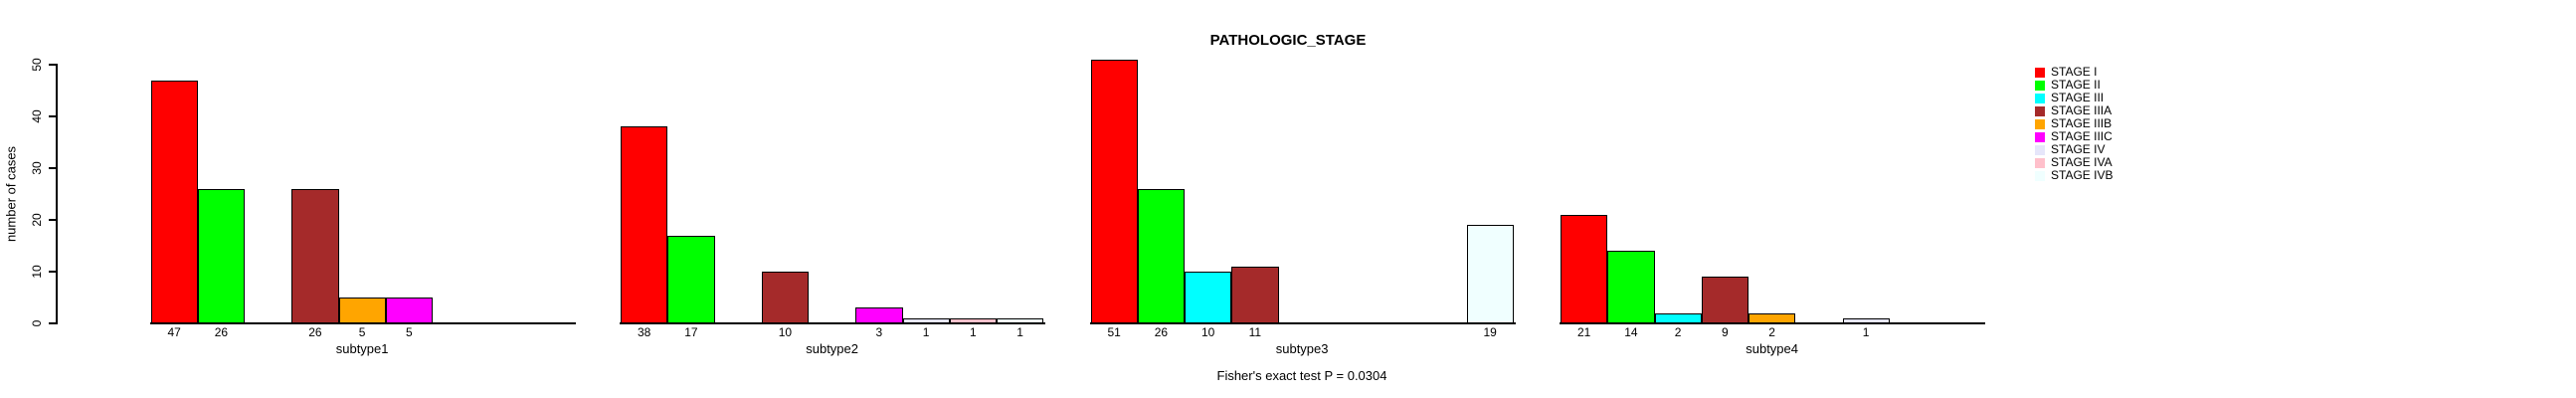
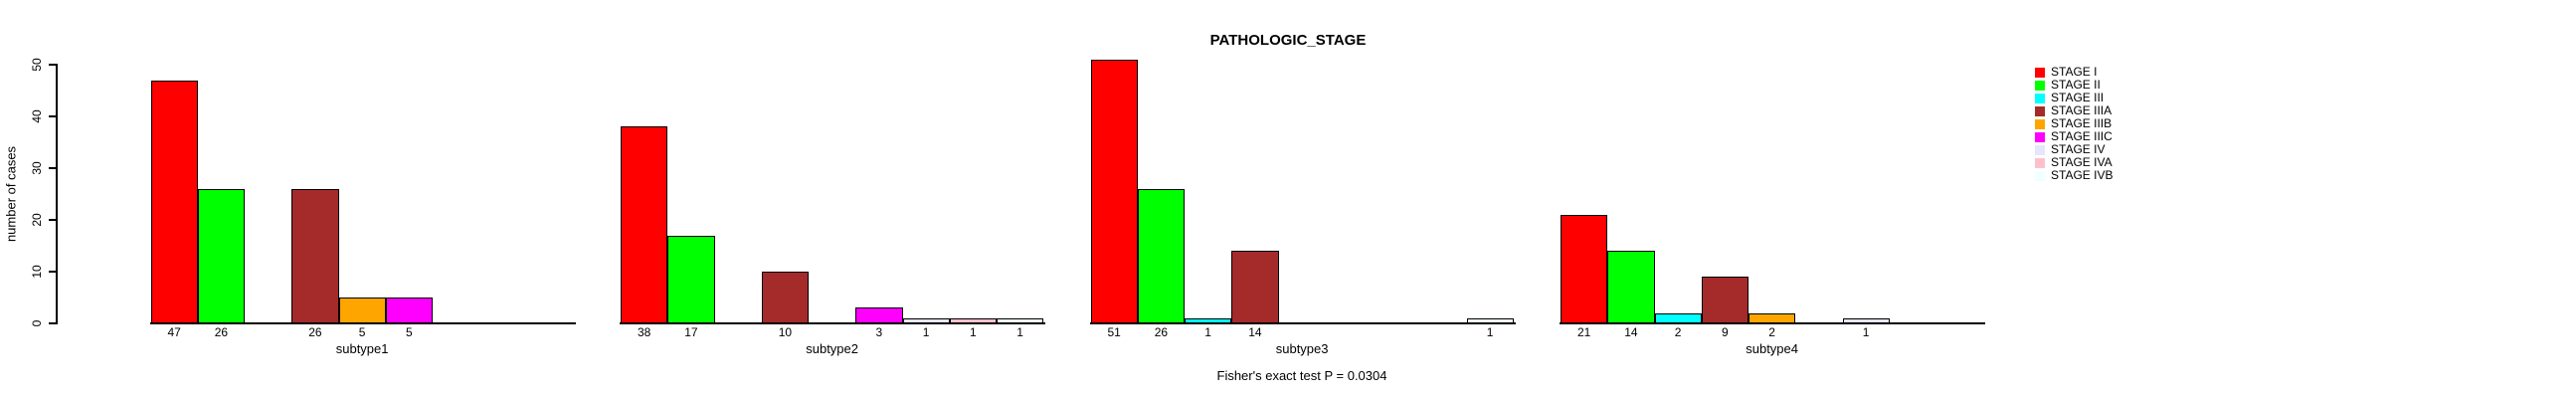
STAGE III/subtype3: 10 -> 1
STAGE IIIA/subtype3: 11 -> 14
STAGE IVB/subtype3: 19 -> 1
